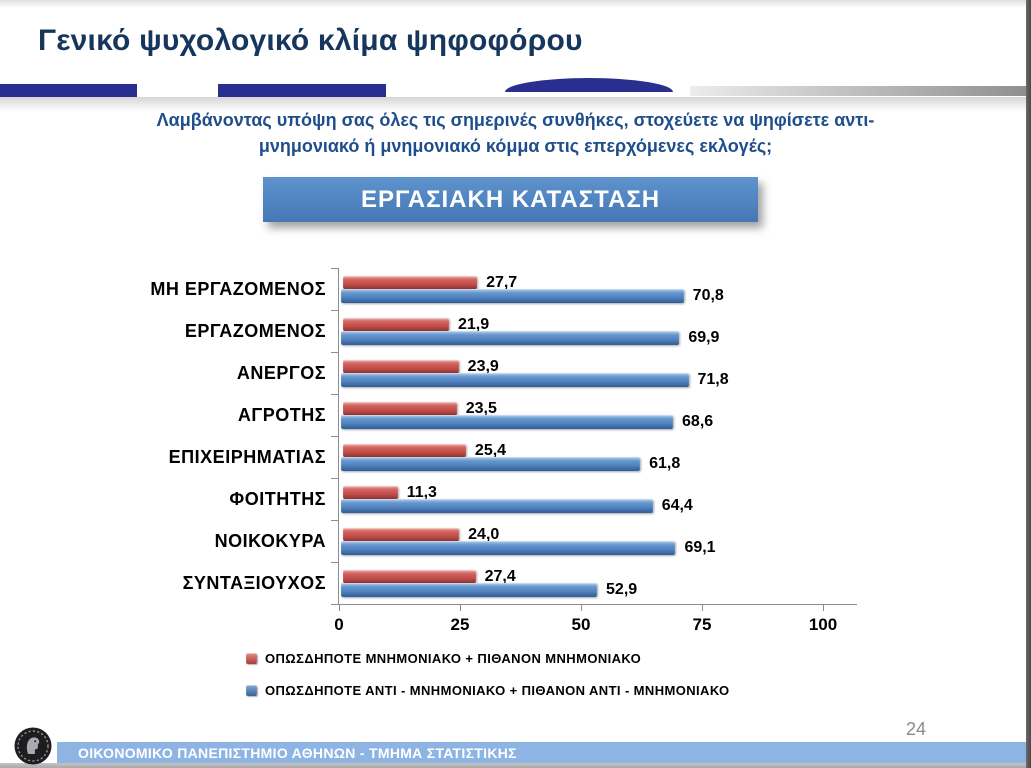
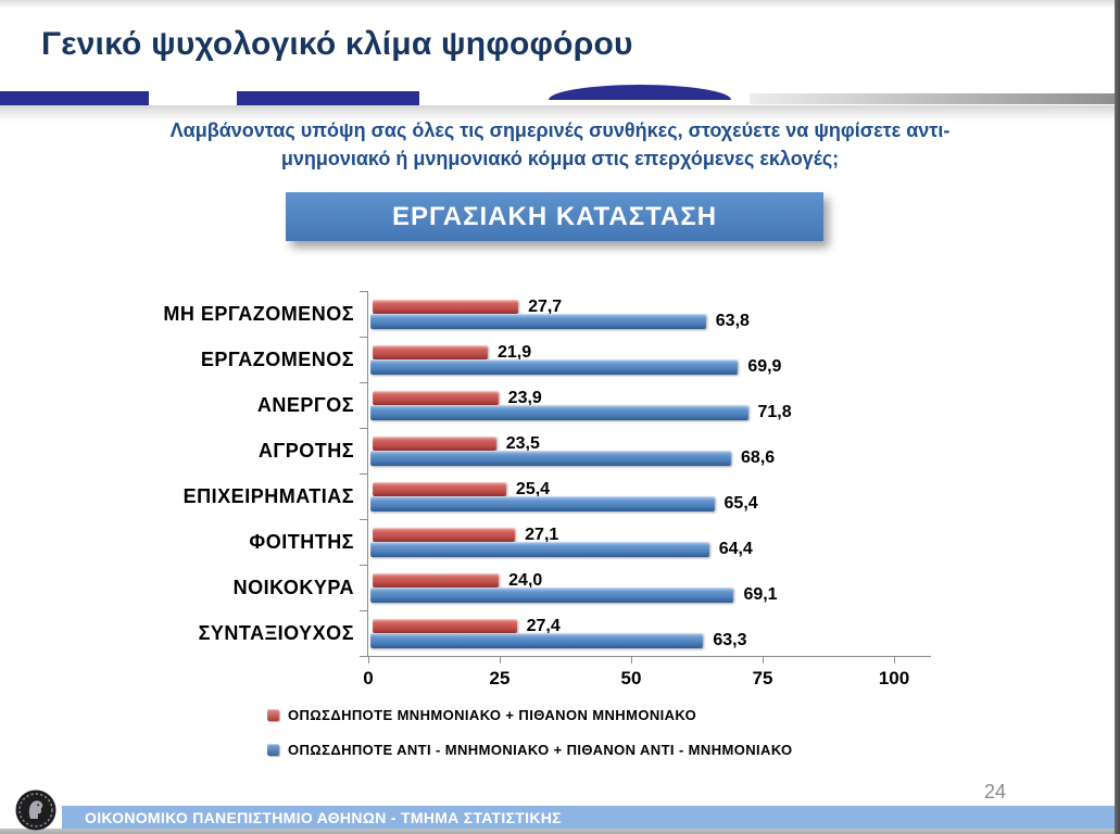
ΟΠΩΣΔΗΠΟΤΕ ΑΝΤΙ - ΜΝΗΜΟΝΙΑΚΟ + ΠΙΘΑΝΟΝ ΑΝΤΙ - ΜΝΗΜΟΝΙΑΚΟ/ΜΗ ΕΡΓΑΖΟΜΕΝΟΣ: 70,8 -> 63,8
ΟΠΩΣΔΗΠΟΤΕ ΑΝΤΙ - ΜΝΗΜΟΝΙΑΚΟ + ΠΙΘΑΝΟΝ ΑΝΤΙ - ΜΝΗΜΟΝΙΑΚΟ/ΕΠΙΧΕΙΡΗΜΑΤΙΑΣ: 61,8 -> 65,4
ΟΠΩΣΔΗΠΟΤΕ ΜΝΗΜΟΝΙΑΚΟ + ΠΙΘΑΝΟΝ ΜΝΗΜΟΝΙΑΚΟ/ΦΟΙΤΗΤΗΣ: 11,3 -> 27,1
ΟΠΩΣΔΗΠΟΤΕ ΑΝΤΙ - ΜΝΗΜΟΝΙΑΚΟ + ΠΙΘΑΝΟΝ ΑΝΤΙ - ΜΝΗΜΟΝΙΑΚΟ/ΣΥΝΤΑΞΙΟΥΧΟΣ: 52,9 -> 63,3
